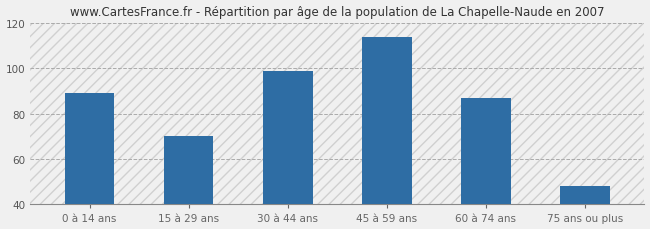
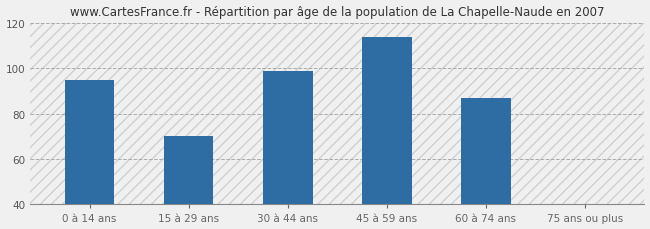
0 à 14 ans: 89 -> 95
75 ans ou plus: 48 -> 40
